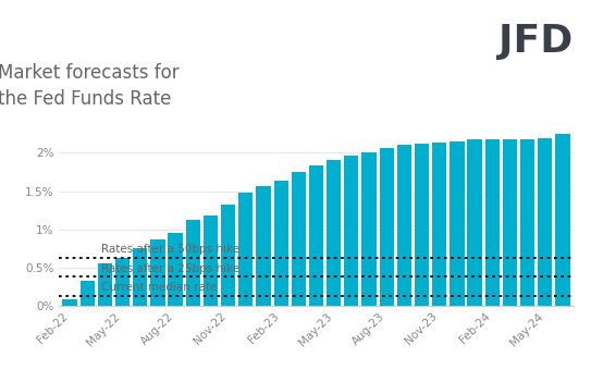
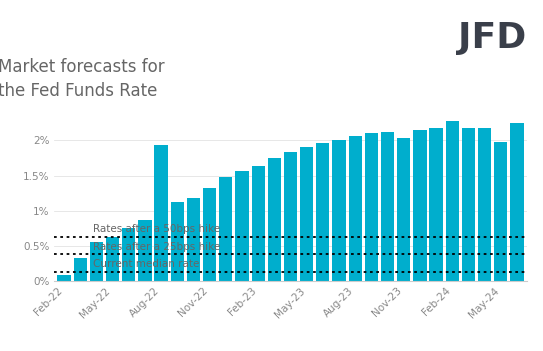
Aug-22: 0.95% -> 1.94%
Nov-23: 2.13% -> 2.04%
Feb-24: 2.17% -> 2.28%
May-24: 2.19% -> 1.98%
